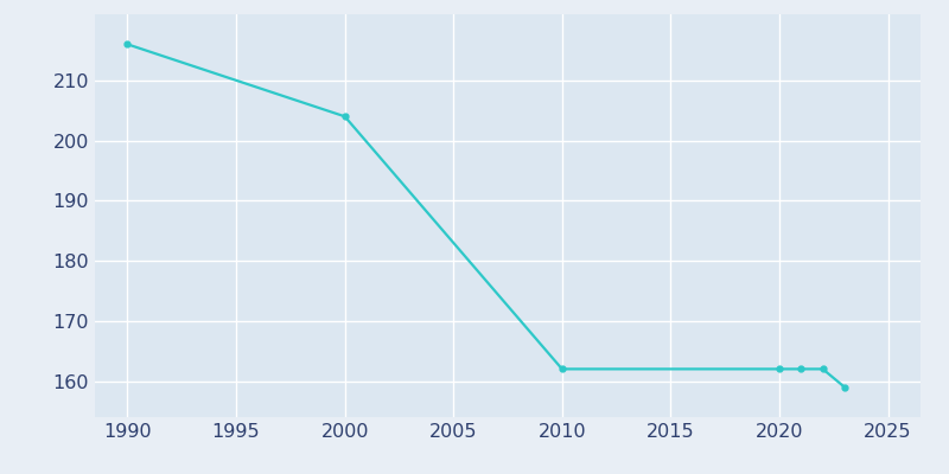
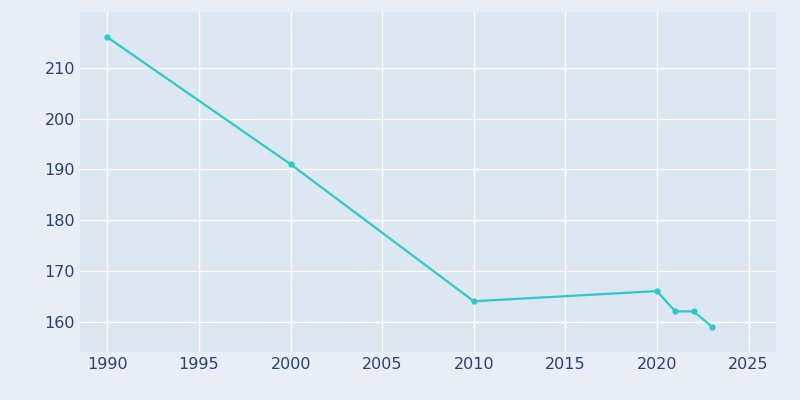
2000: 204 -> 191
2010: 162 -> 164
2020: 162 -> 166
